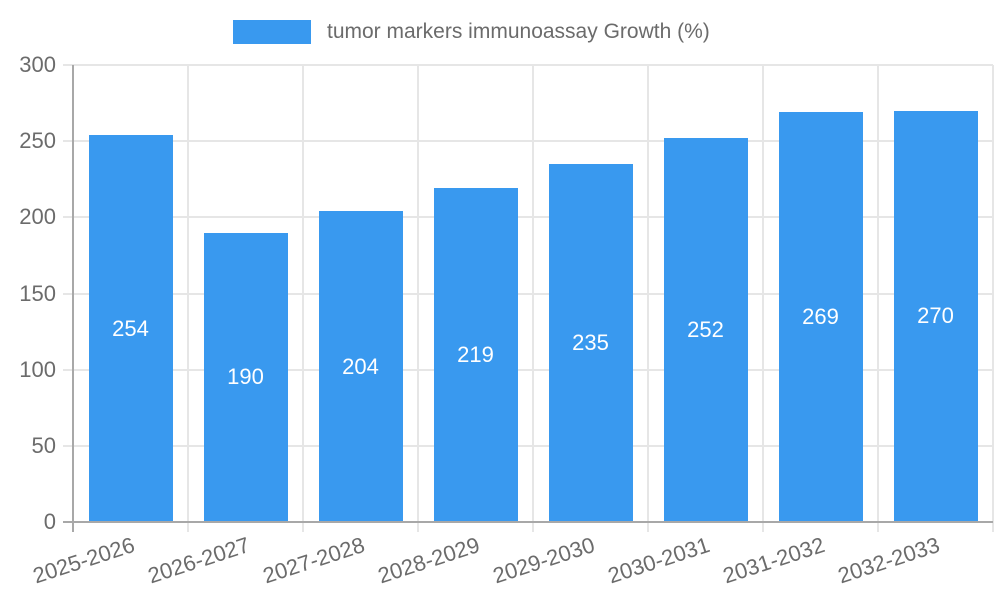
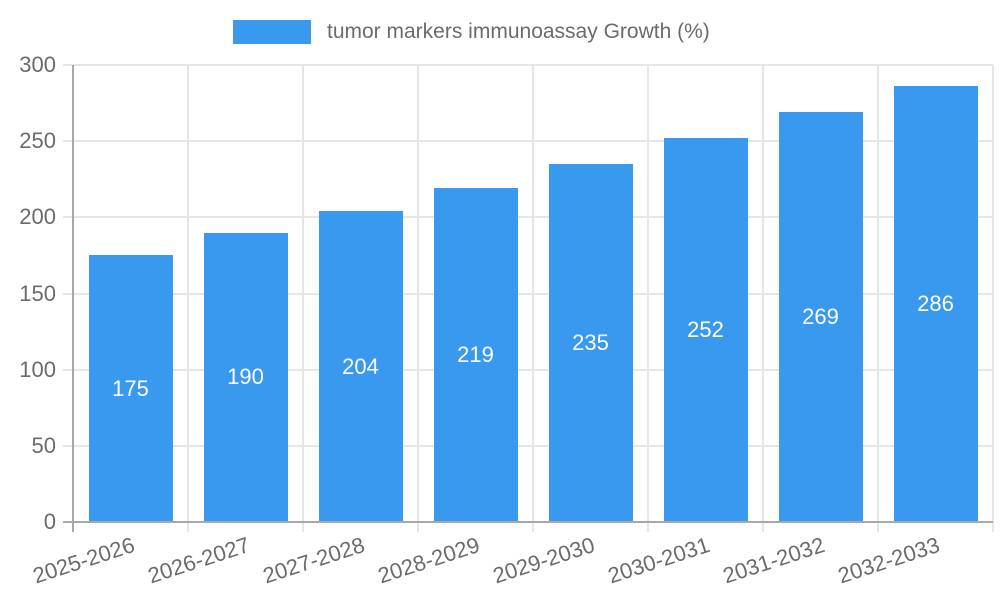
2025-2026: 254 -> 175
2032-2033: 270 -> 286
